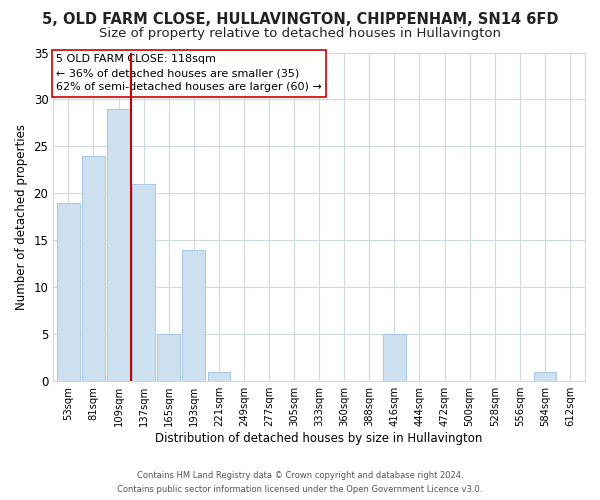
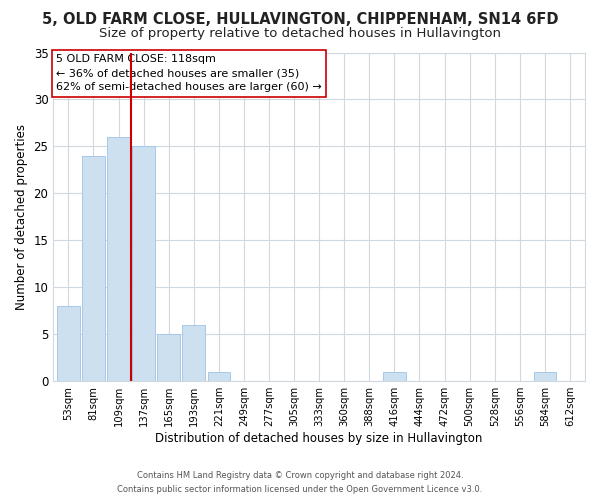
53sqm: 19 -> 8
109sqm: 29 -> 26
137sqm: 21 -> 25
193sqm: 14 -> 6
416sqm: 5 -> 1
